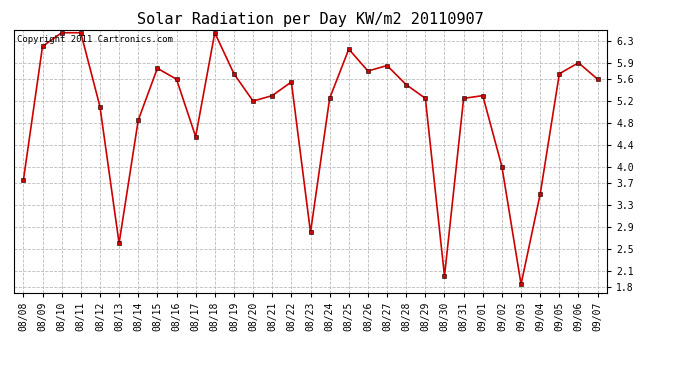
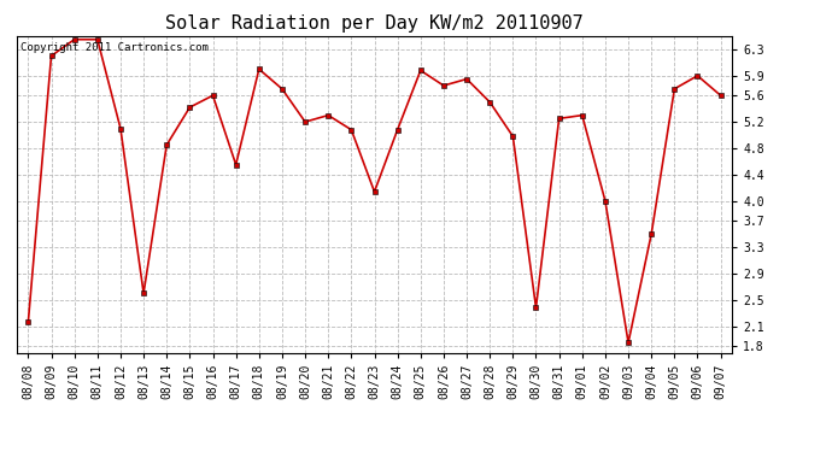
08/08: 3.75 -> 2.16
08/15: 5.80 -> 5.42
08/18: 6.45 -> 6.00
08/22: 5.55 -> 5.08
08/23: 2.80 -> 4.14
08/24: 5.25 -> 5.08
08/25: 6.15 -> 5.98
08/29: 5.25 -> 4.98
08/30: 2.00 -> 2.38
